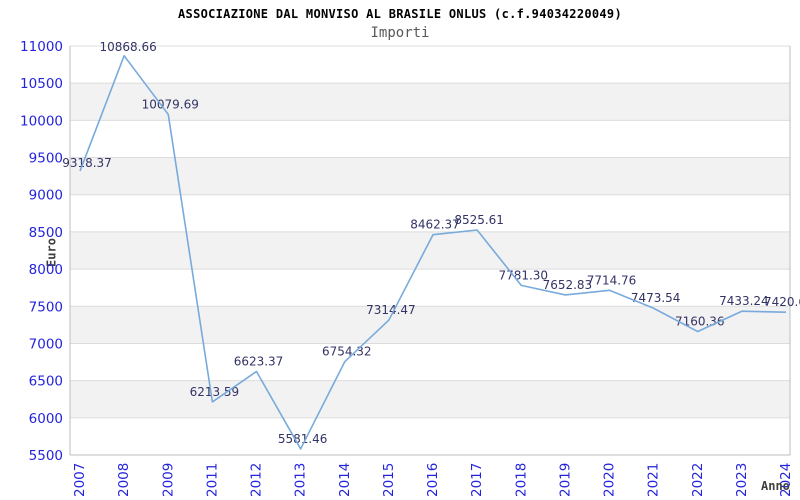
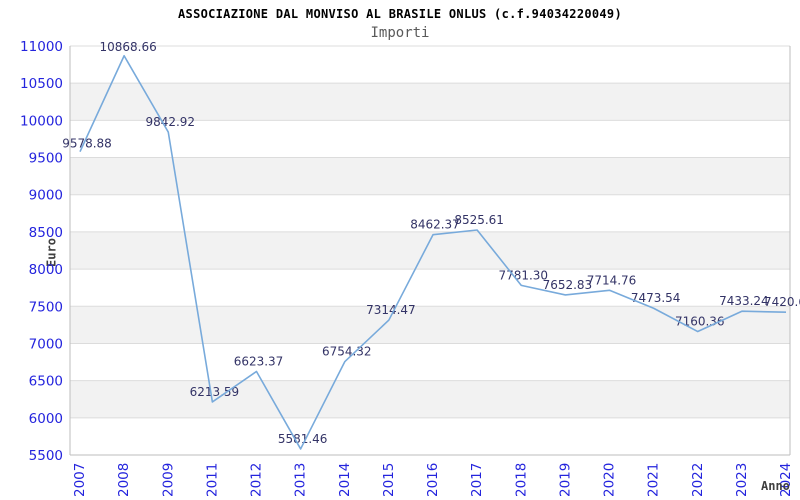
2007: 9318.37 -> 9578.88
2009: 10079.69 -> 9842.92
